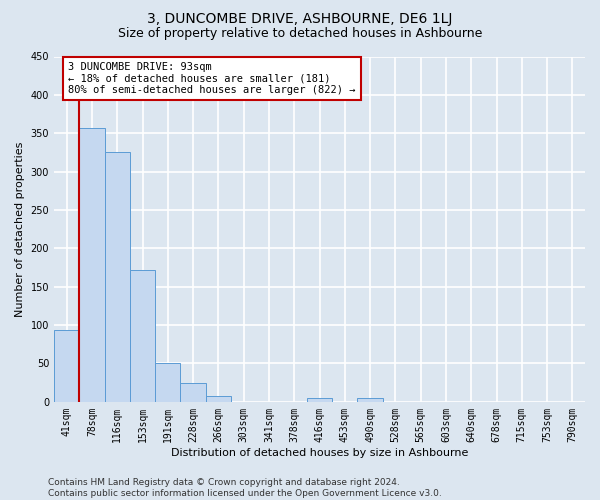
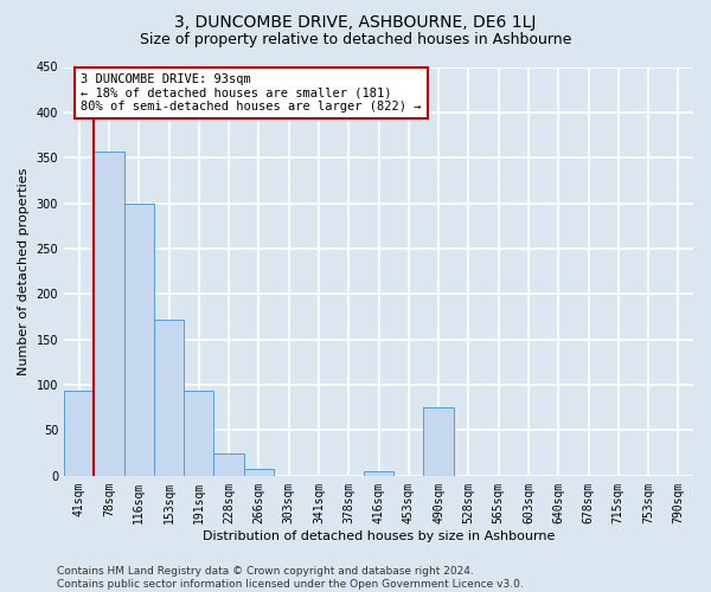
116sqm: 325 -> 300
191sqm: 51 -> 94
490sqm: 5 -> 76
